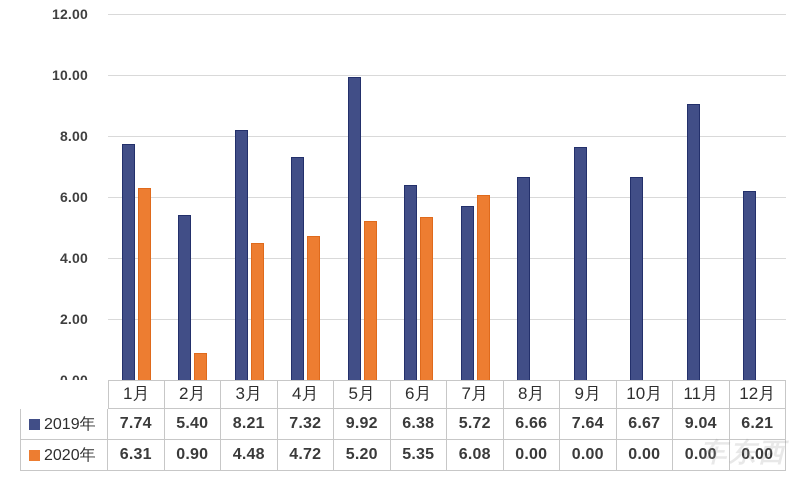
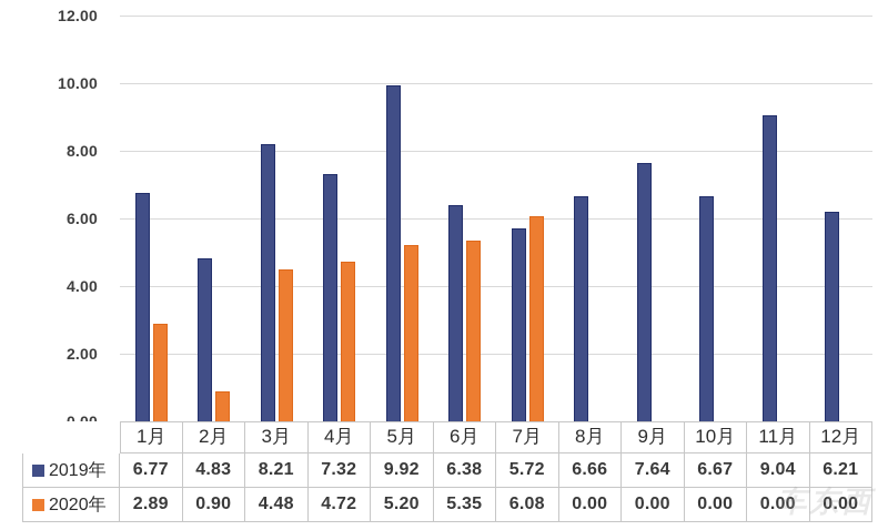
2019年/1月: 7.74 -> 6.77
2020年/1月: 6.31 -> 2.89
2019年/2月: 5.40 -> 4.83
